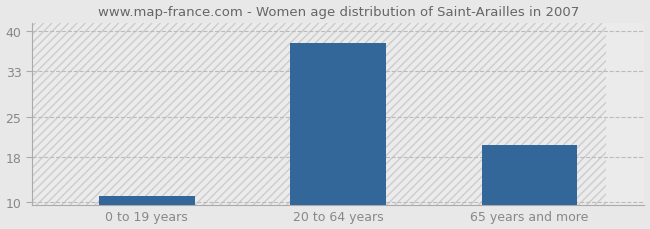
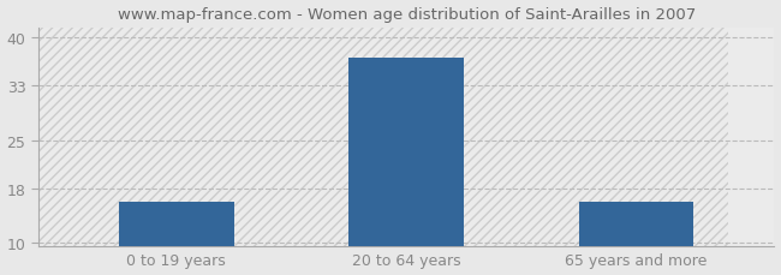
0 to 19 years: 11 -> 16
20 to 64 years: 38 -> 37
65 years and more: 20 -> 16
